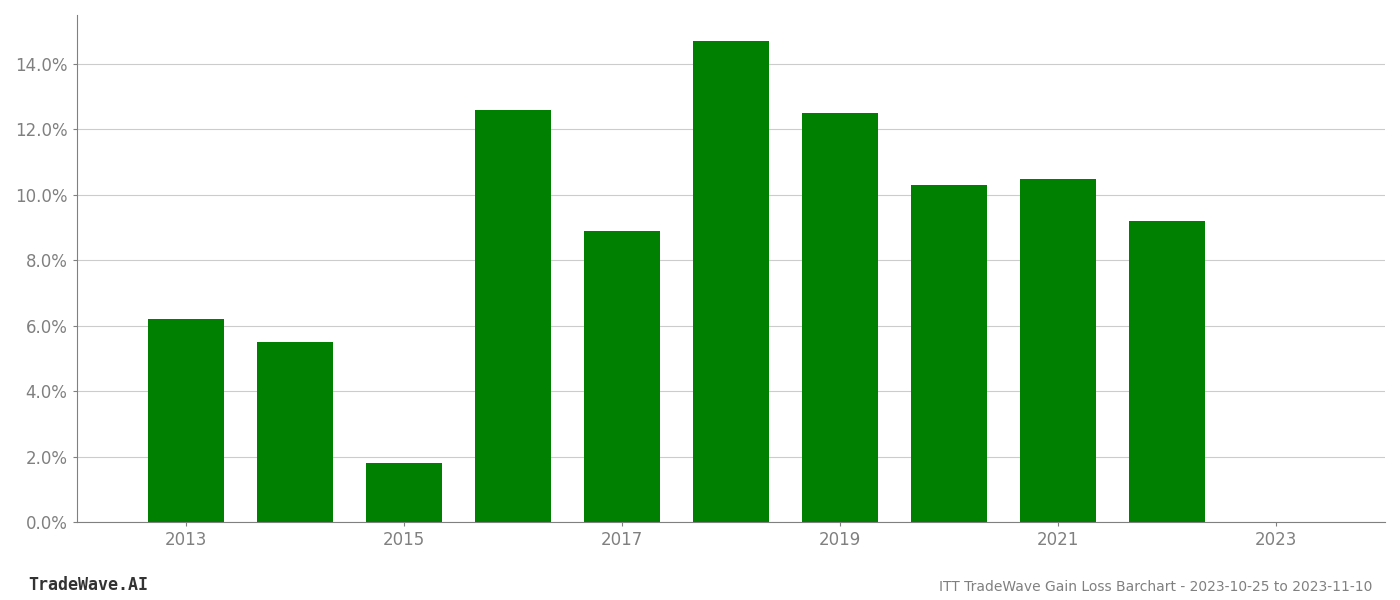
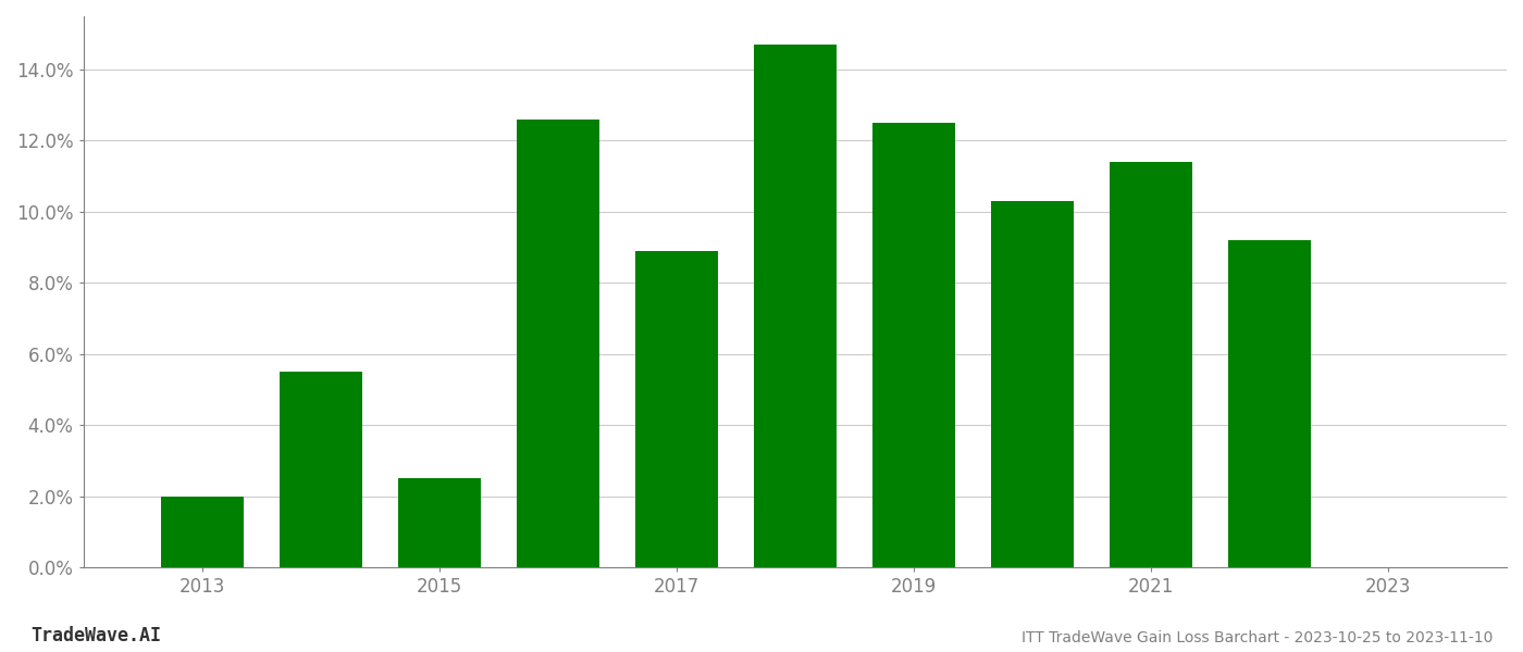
2013: 6.2% -> 2.0%
2015: 1.8% -> 2.5%
2021: 10.5% -> 11.4%
